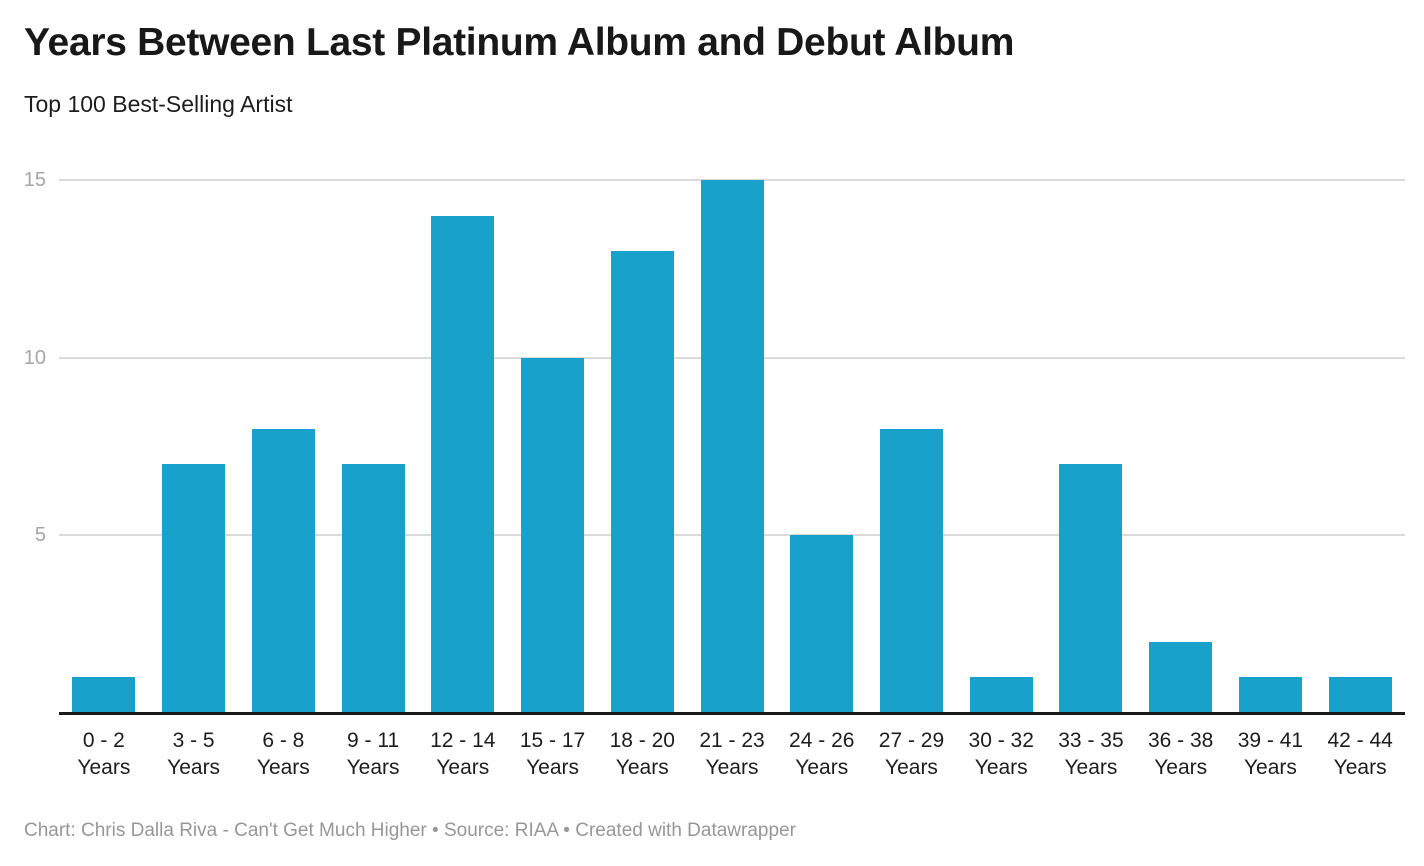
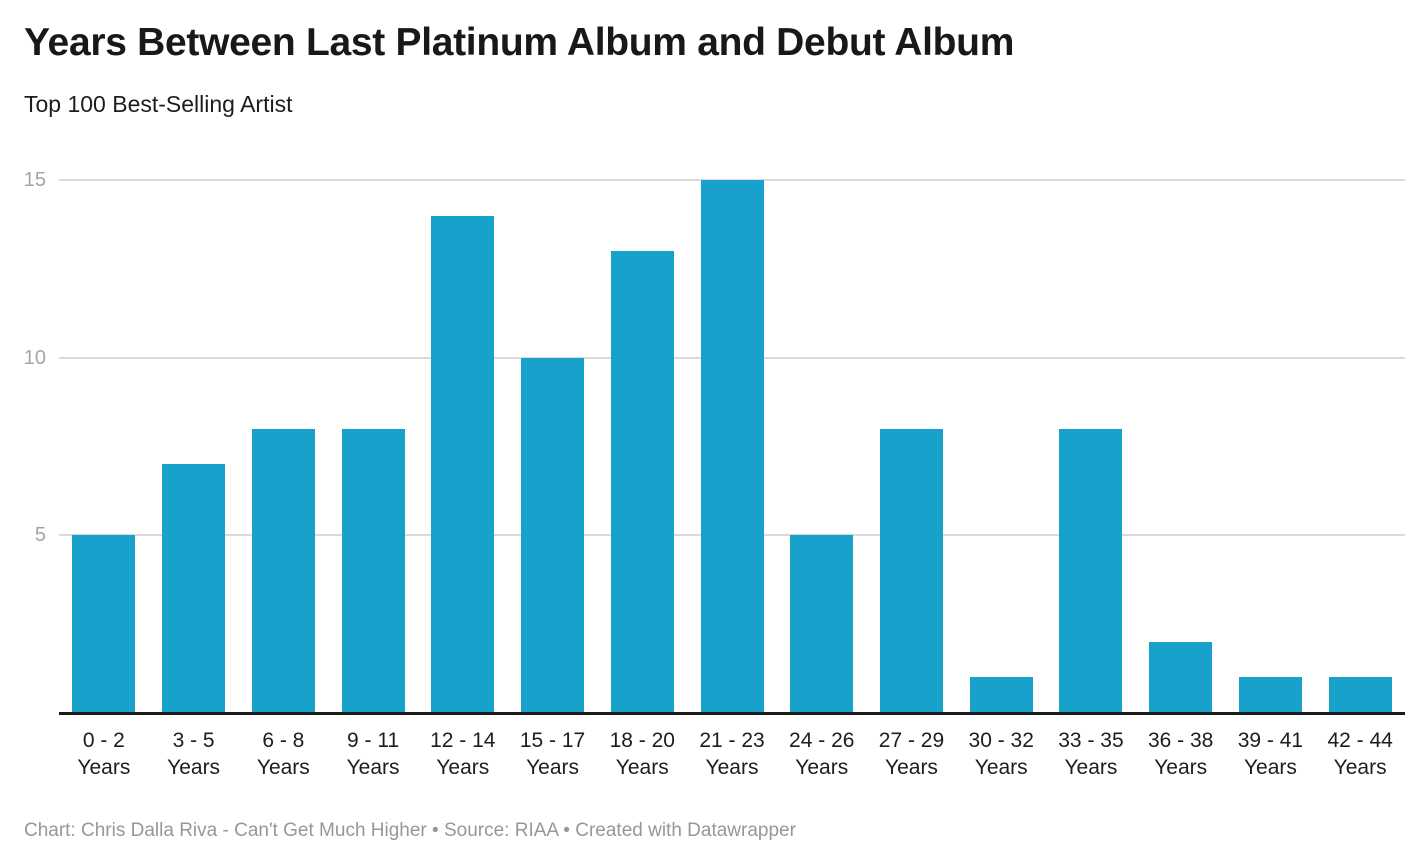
0 - 2 Years: 1 -> 5
9 - 11 Years: 7 -> 8
33 - 35 Years: 7 -> 8
